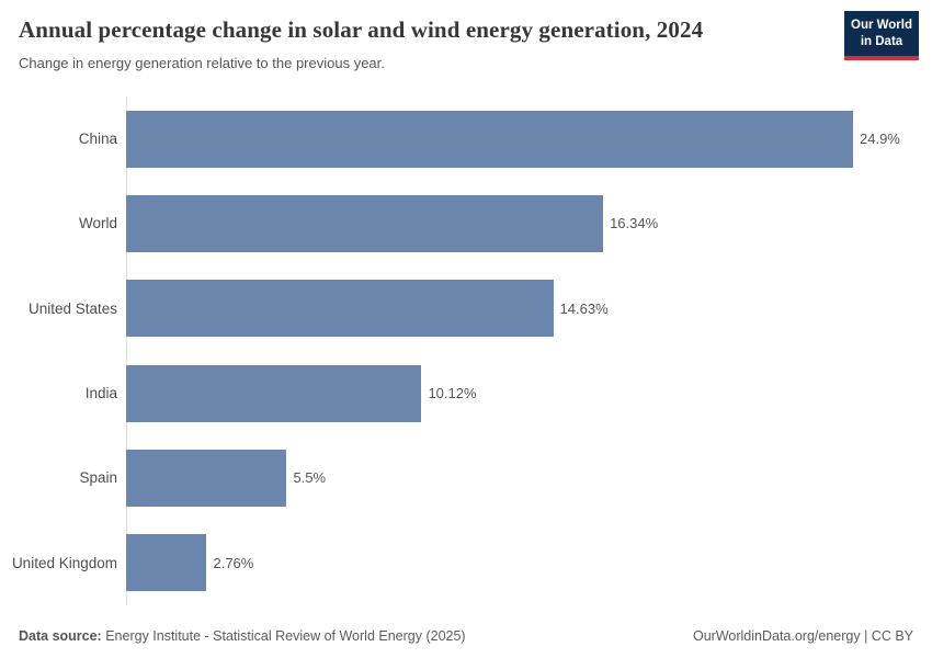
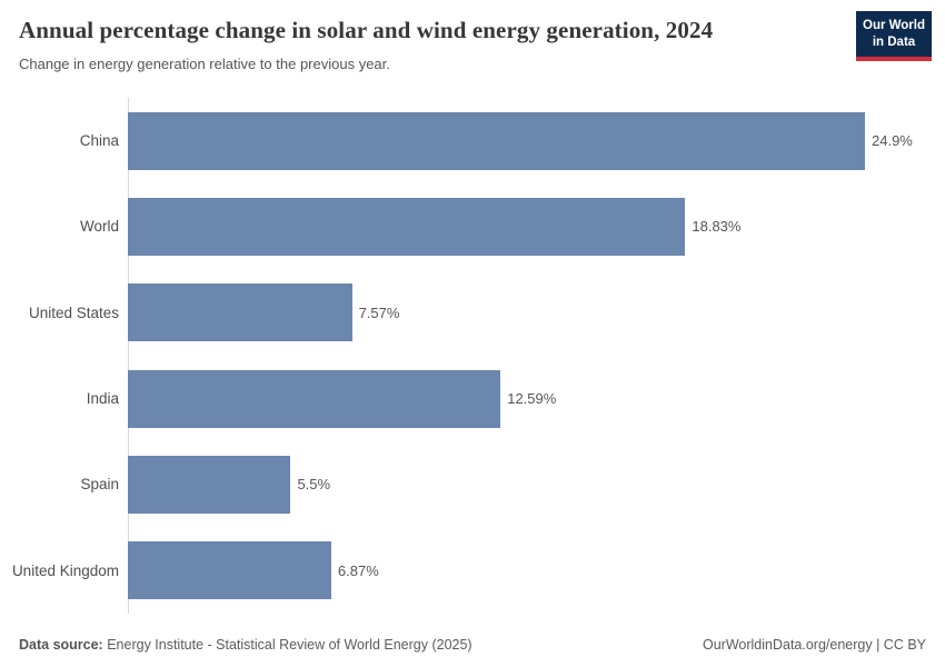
World: 16.34% -> 18.83%
United States: 14.63% -> 7.57%
India: 10.12% -> 12.59%
United Kingdom: 2.76% -> 6.87%
